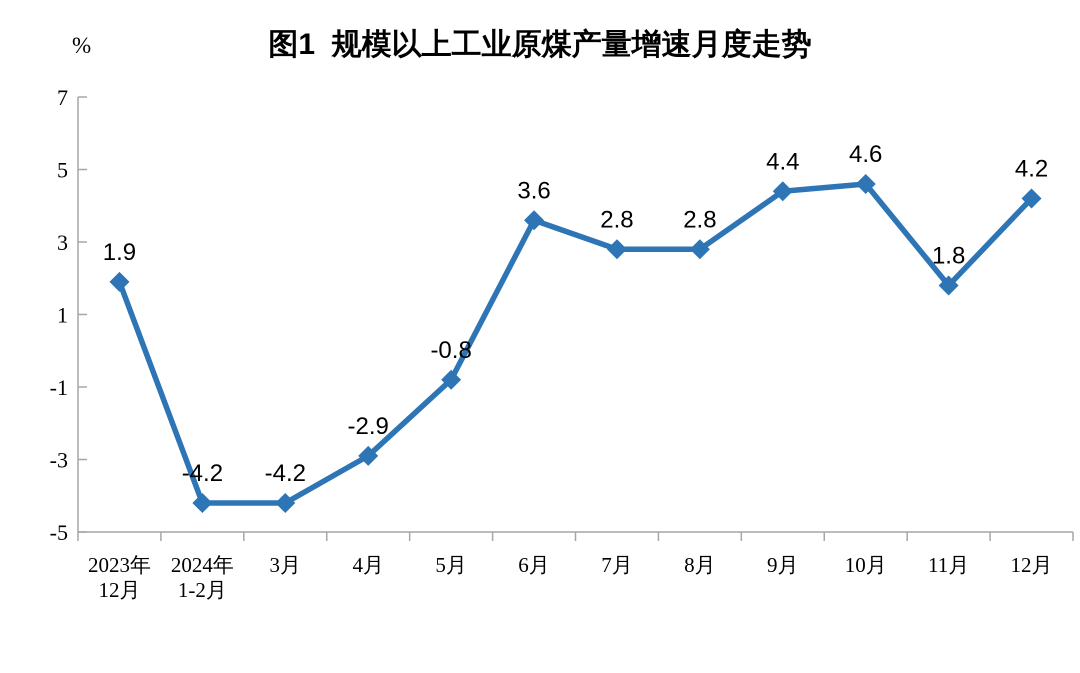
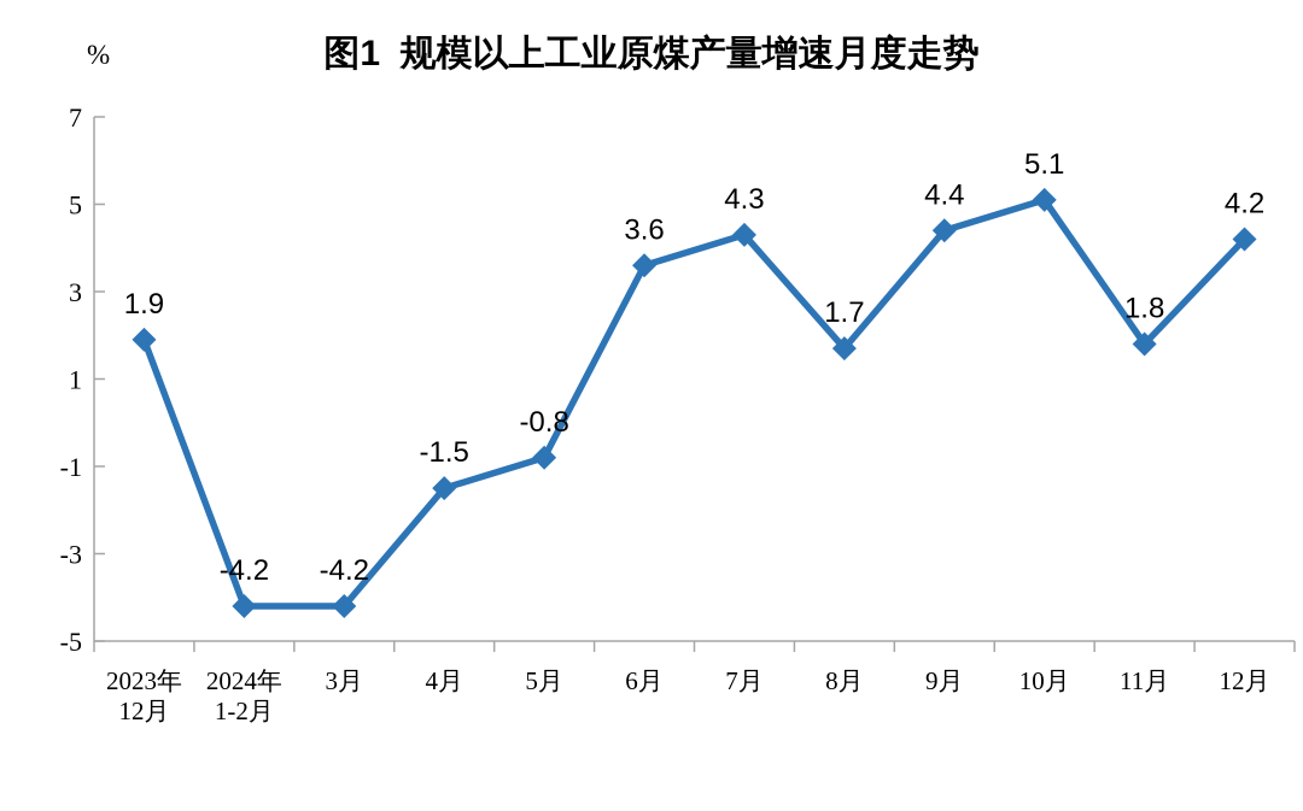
4月: -2.9 -> -1.5
7月: 2.8 -> 4.3
8月: 2.8 -> 1.7
10月: 4.6 -> 5.1
